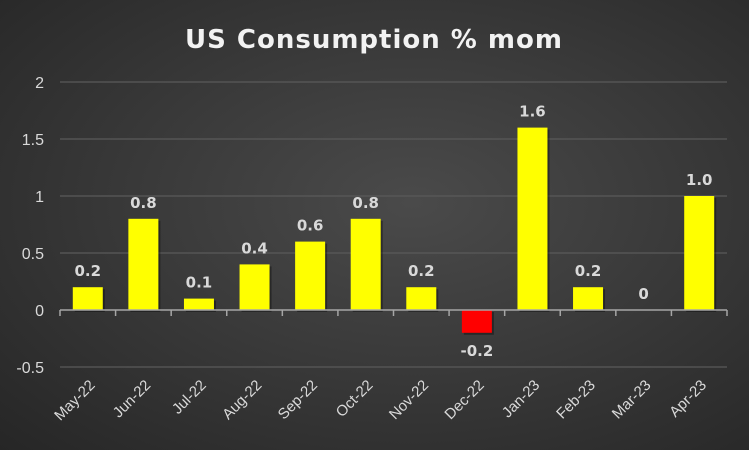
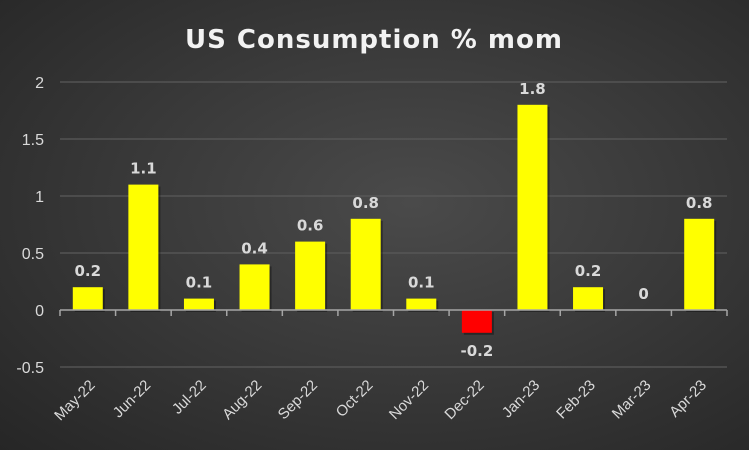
Jun-22: 0.8 -> 1.1
Nov-22: 0.2 -> 0.1
Jan-23: 1.6 -> 1.8
Apr-23: 1.0 -> 0.8
